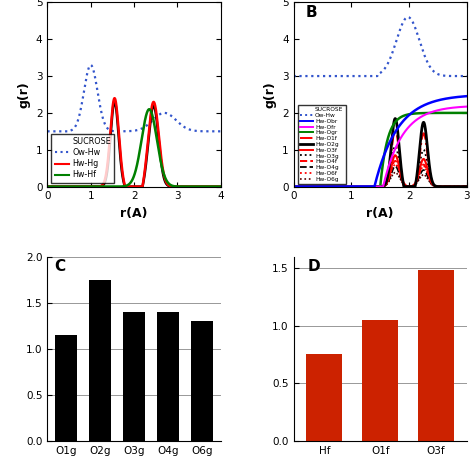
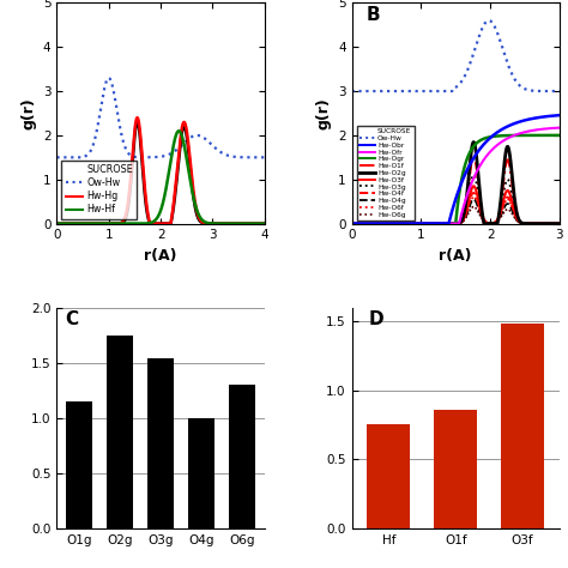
O3g: 1.40 -> 1.54
O4g: 1.40 -> 1.00
O1f: 1.05 -> 0.86
